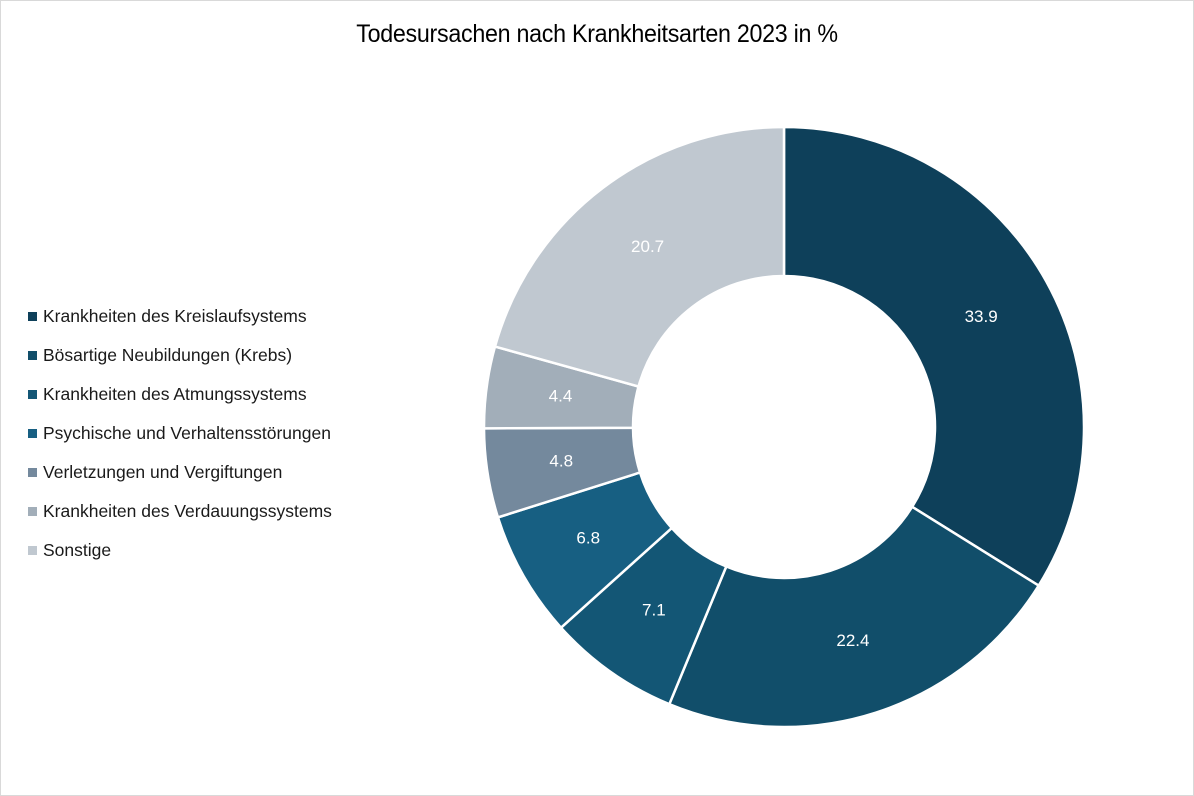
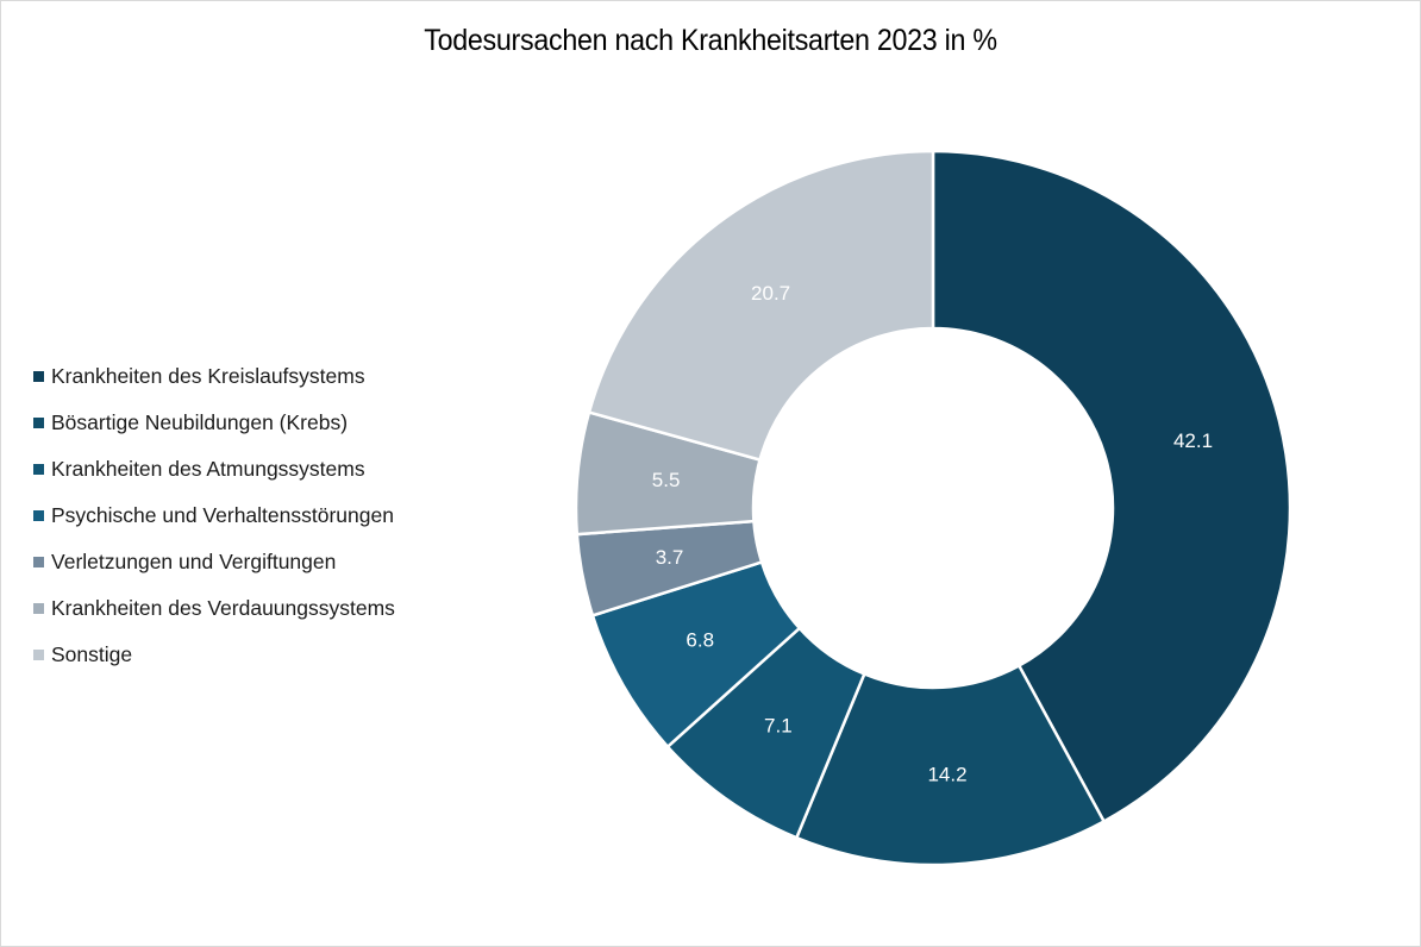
Krankheiten des Kreislaufsystems: 33.9 -> 42.1
Bösartige Neubildungen (Krebs): 22.4 -> 14.2
Verletzungen und Vergiftungen: 4.8 -> 3.7
Krankheiten des Verdauungssystems: 4.4 -> 5.5
